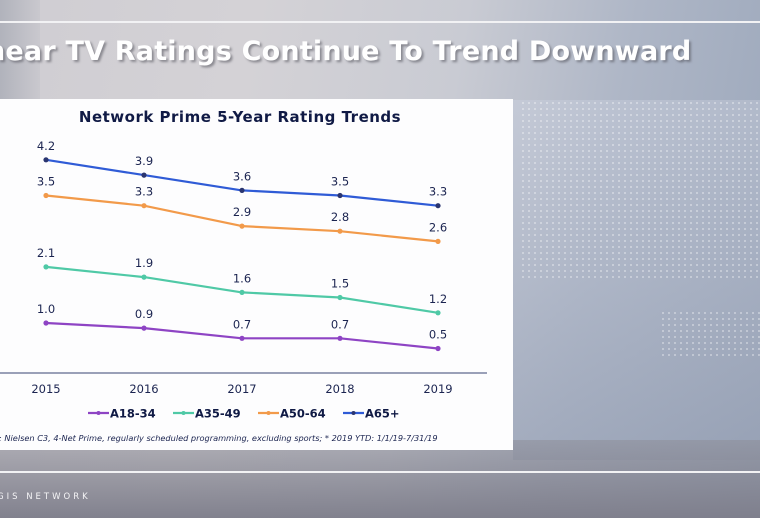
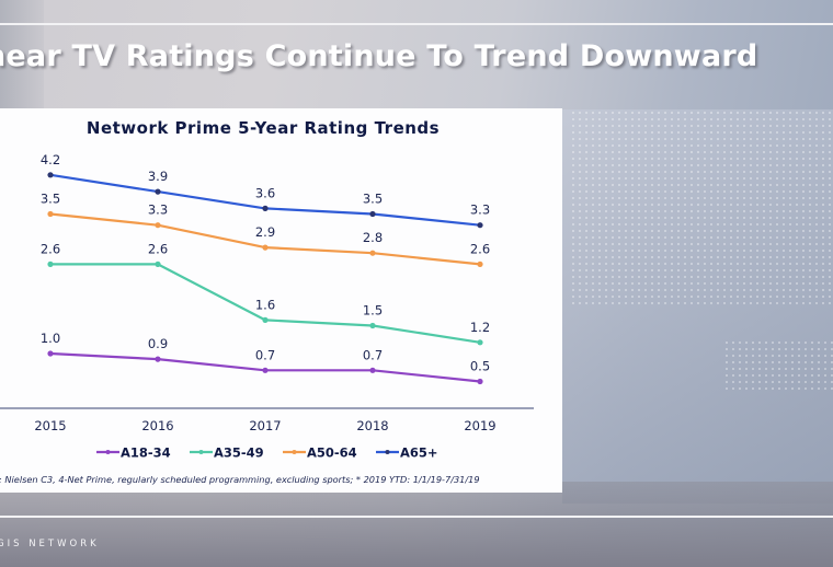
A35-49/2015: 2.1 -> 2.6
A35-49/2016: 1.9 -> 2.6
